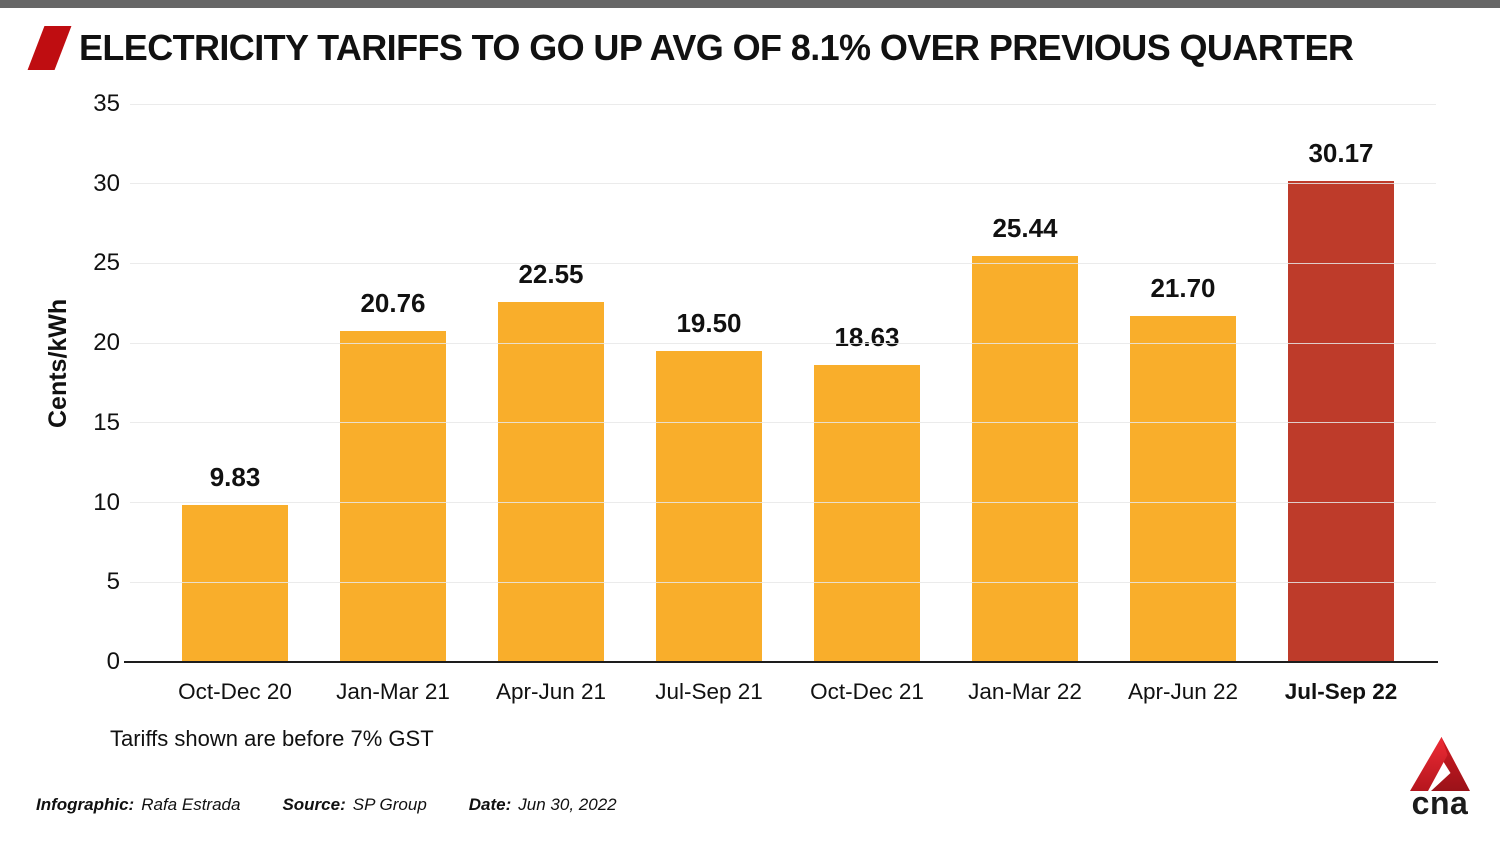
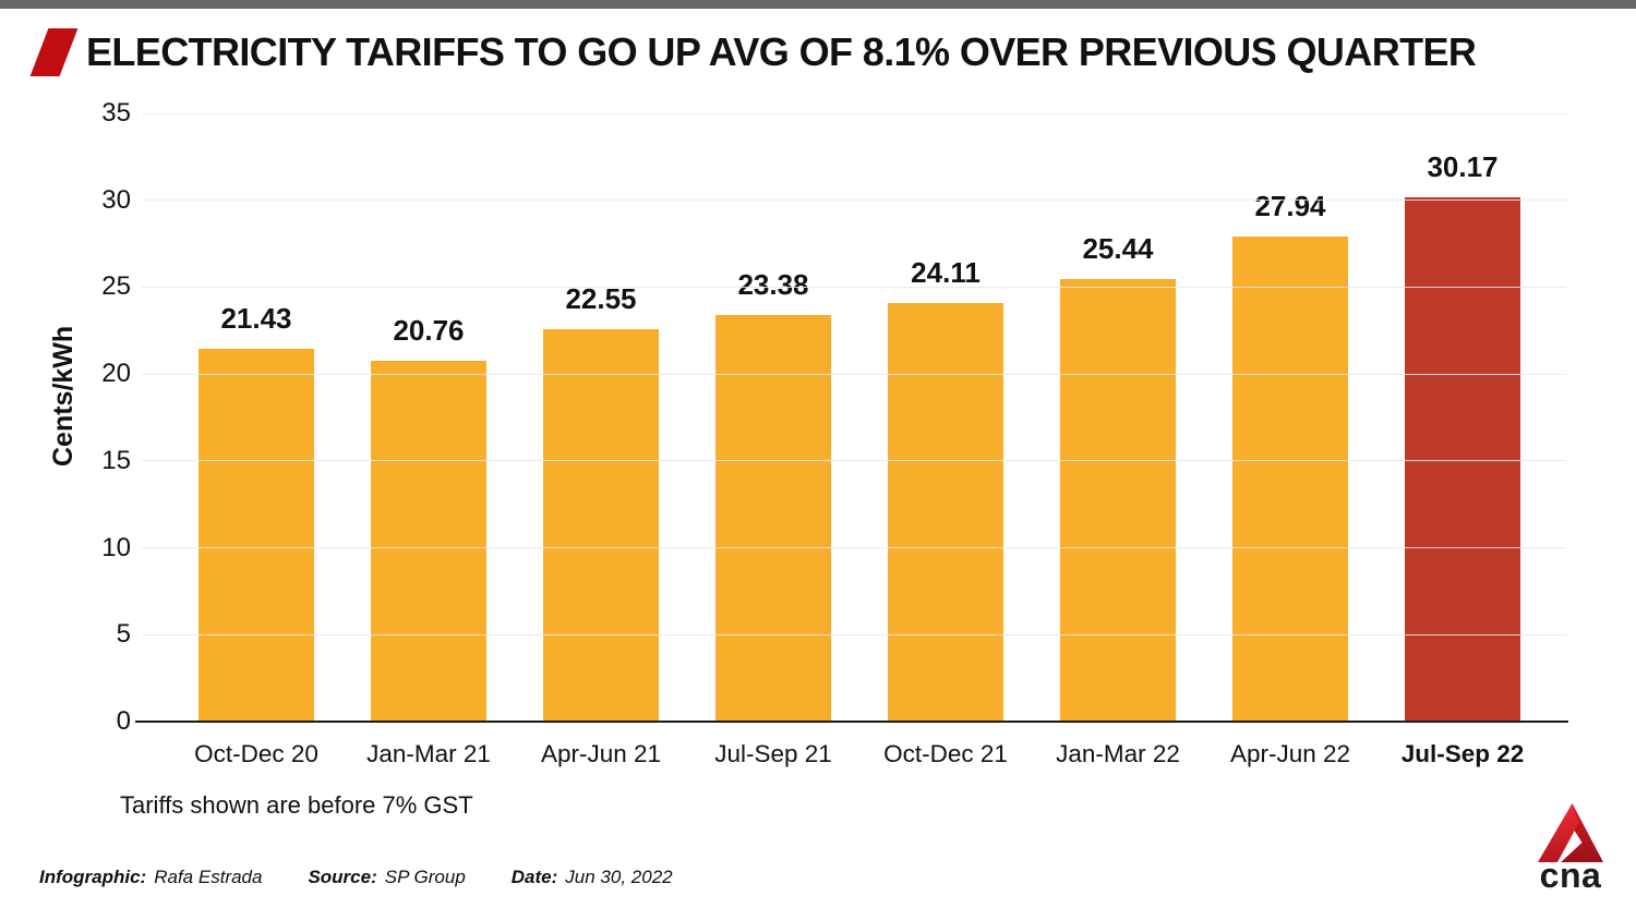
Oct-Dec 20: 9.83 -> 21.43
Jul-Sep 21: 19.50 -> 23.38
Oct-Dec 21: 18.63 -> 24.11
Apr-Jun 22: 21.70 -> 27.94
